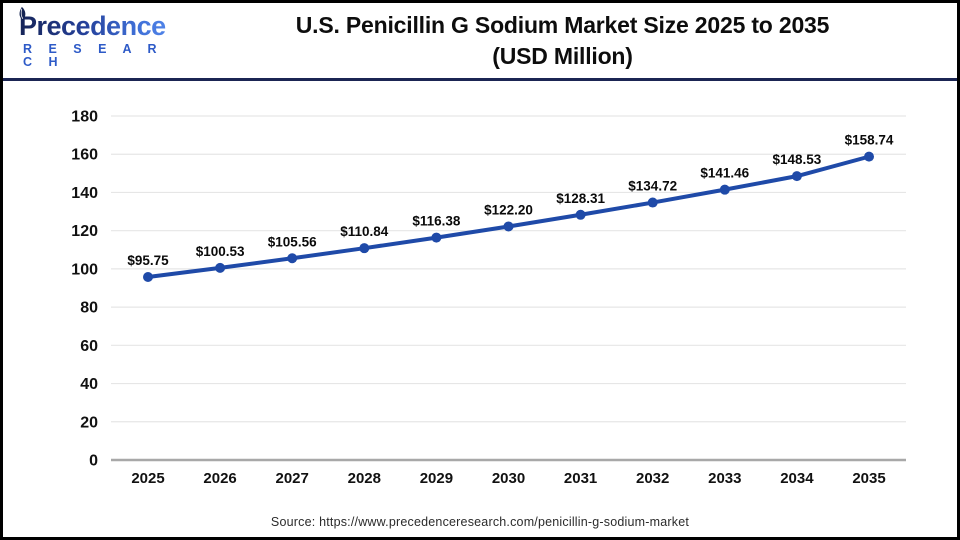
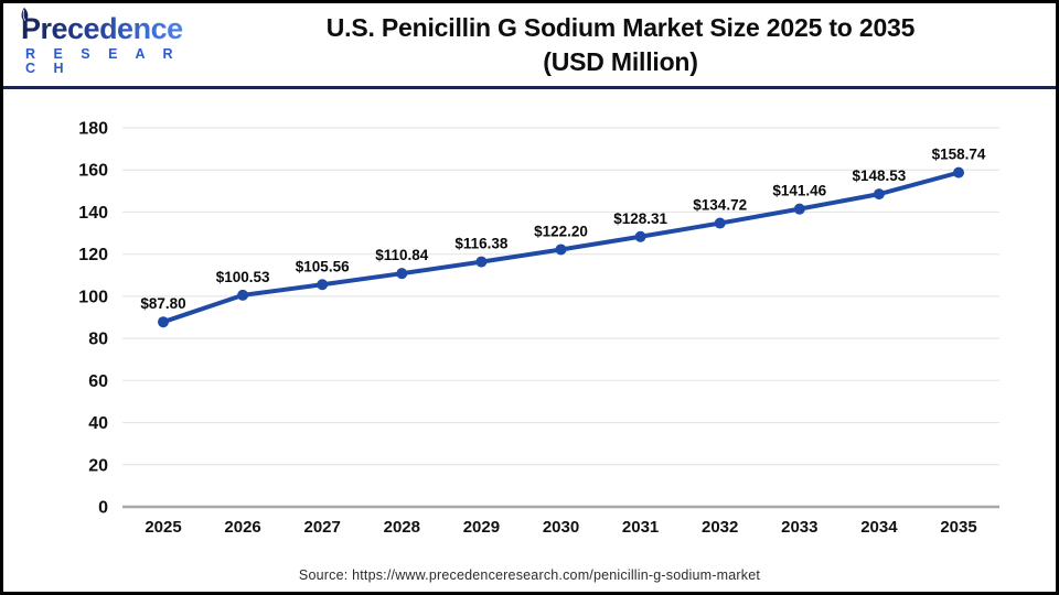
2025: $95.75 -> $87.80
